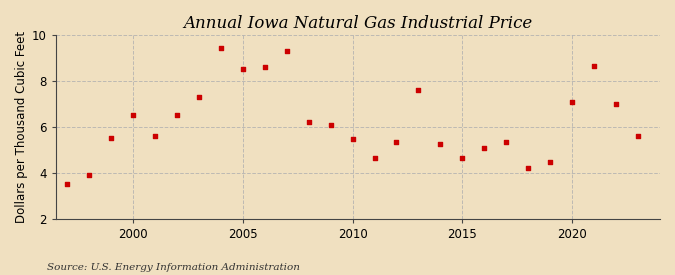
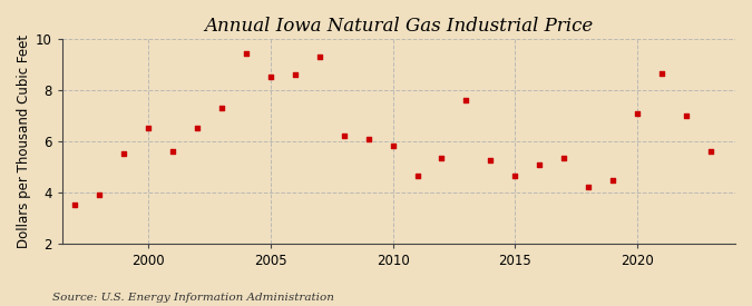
2010: 5.45 -> 5.80
